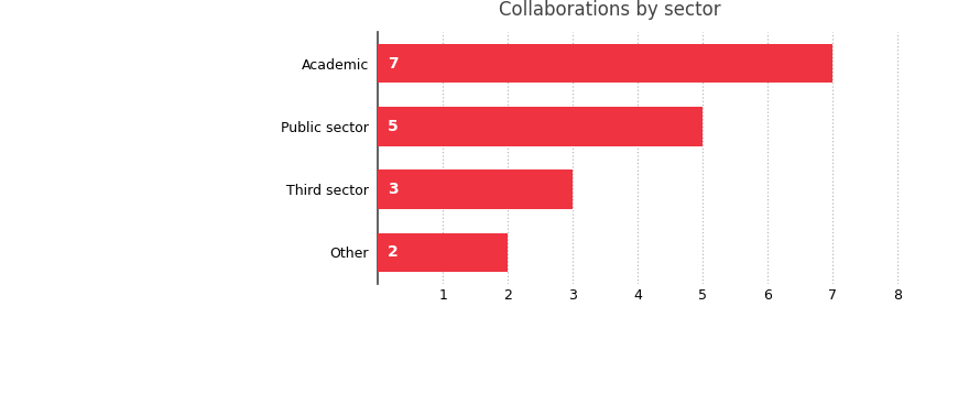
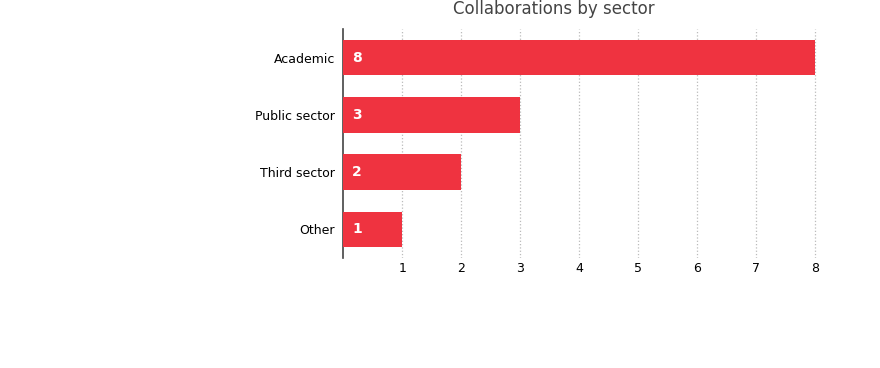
Academic: 7 -> 8
Public sector: 5 -> 3
Third sector: 3 -> 2
Other: 2 -> 1
